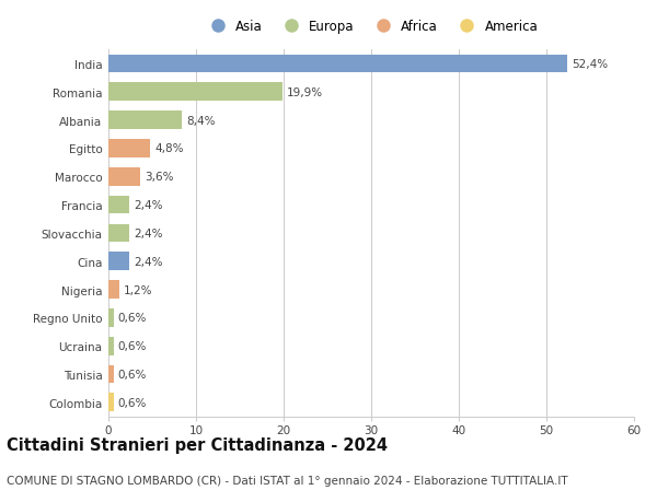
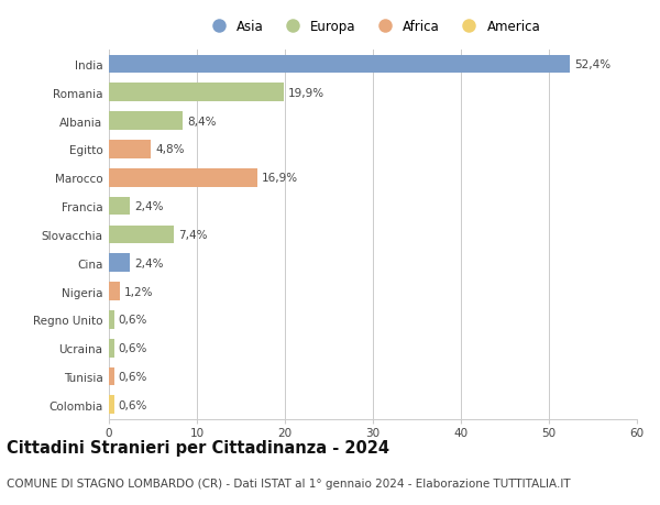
Marocco: 3,6% -> 16,9%
Slovacchia: 2,4% -> 7,4%
